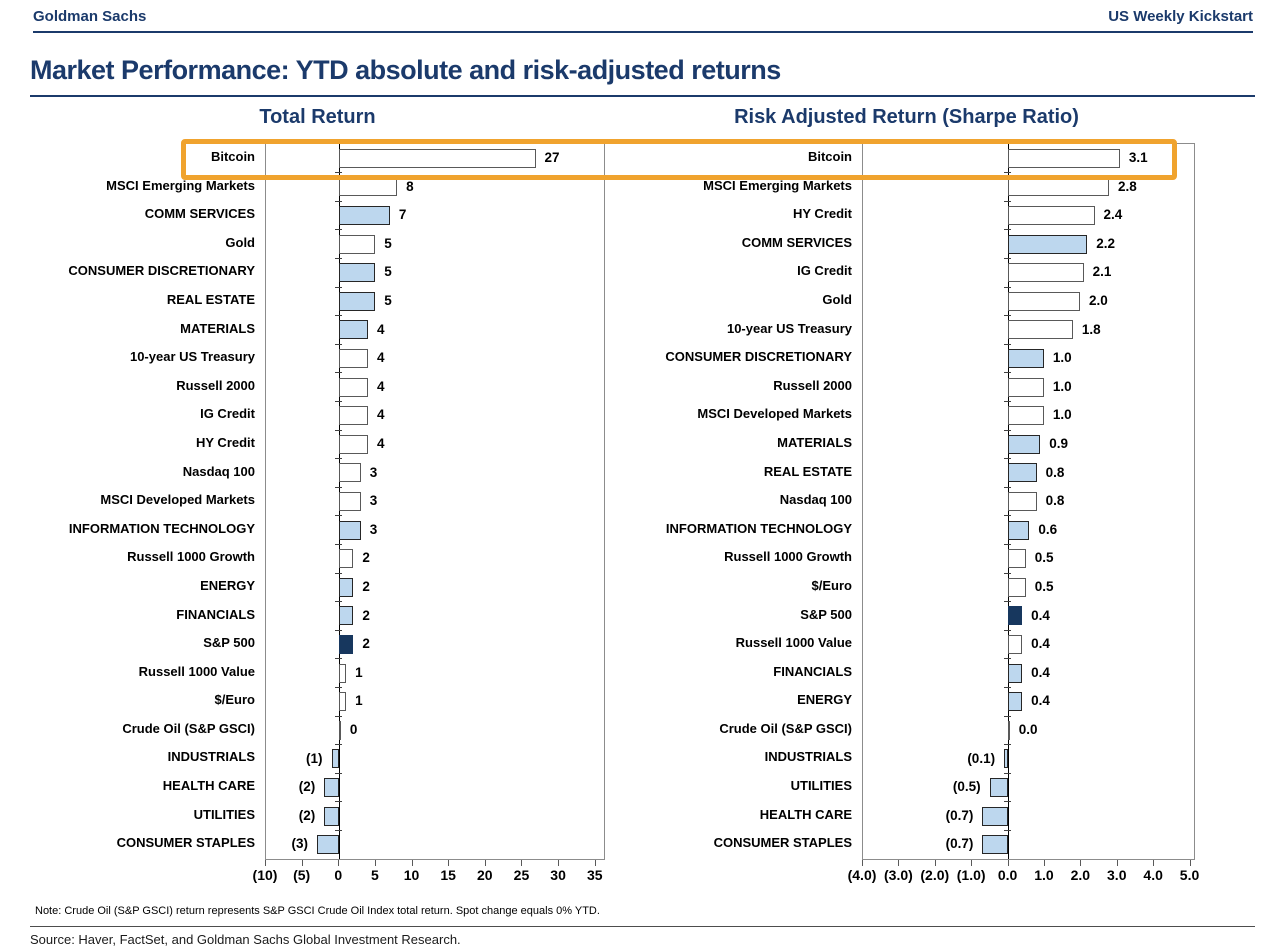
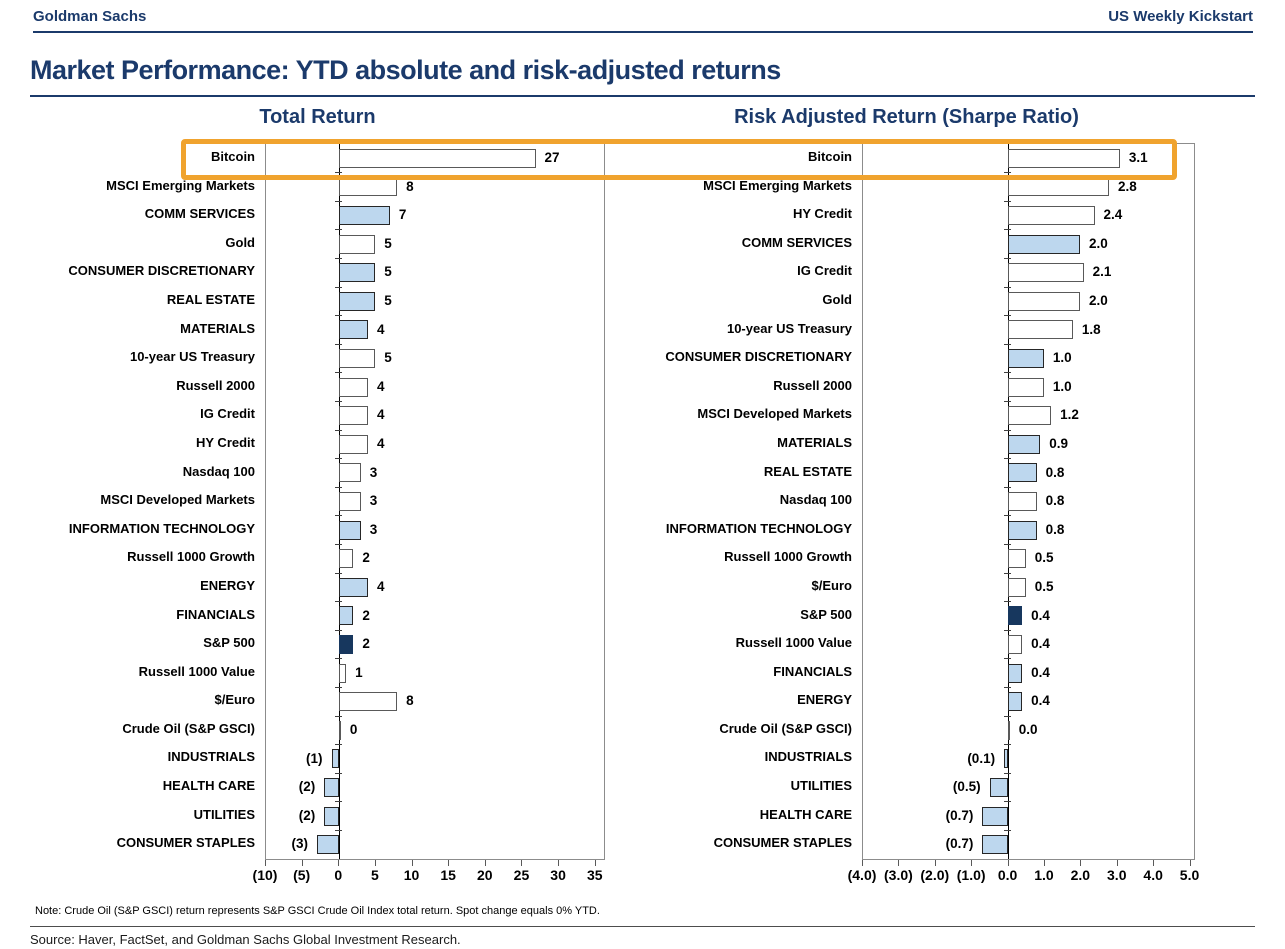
Total Return/10-year US Treasury: 4 -> 5
Total Return/ENERGY: 2 -> 4
Total Return/$/Euro: 1 -> 8
Risk Adjusted Return (Sharpe Ratio)/COMM SERVICES: 2.2 -> 2.0
Risk Adjusted Return (Sharpe Ratio)/MSCI Developed Markets: 1.0 -> 1.2
Risk Adjusted Return (Sharpe Ratio)/INFORMATION TECHNOLOGY: 0.6 -> 0.8
